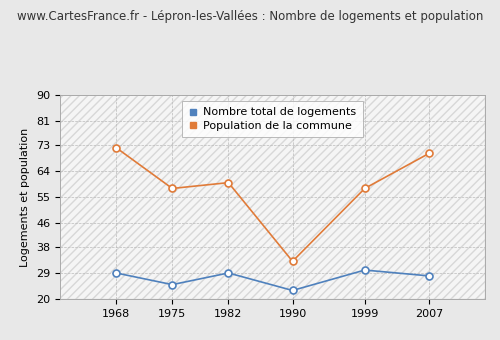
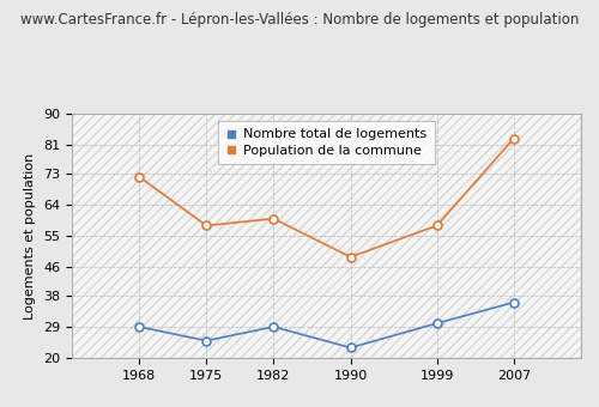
Population de la commune/1990: 33 -> 49
Nombre total de logements/2007: 28 -> 36
Population de la commune/2007: 70 -> 83
